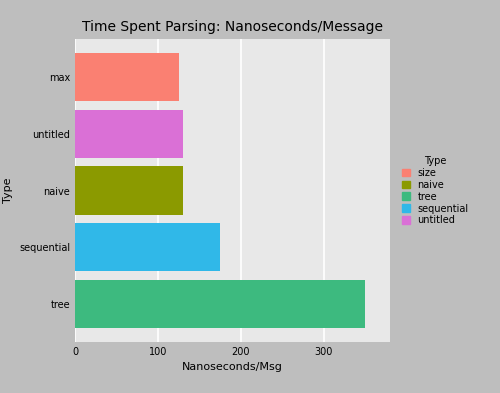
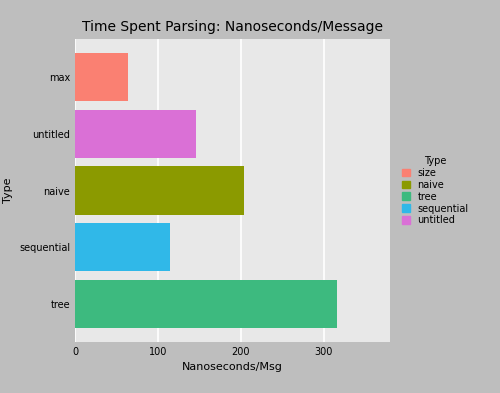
max: 125 -> 64
untitled: 130 -> 146
naive: 130 -> 204
sequential: 175 -> 114
tree: 350 -> 316
